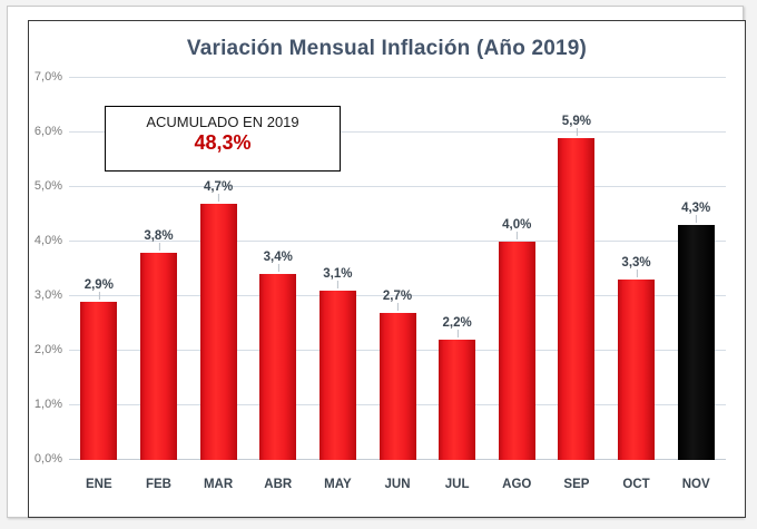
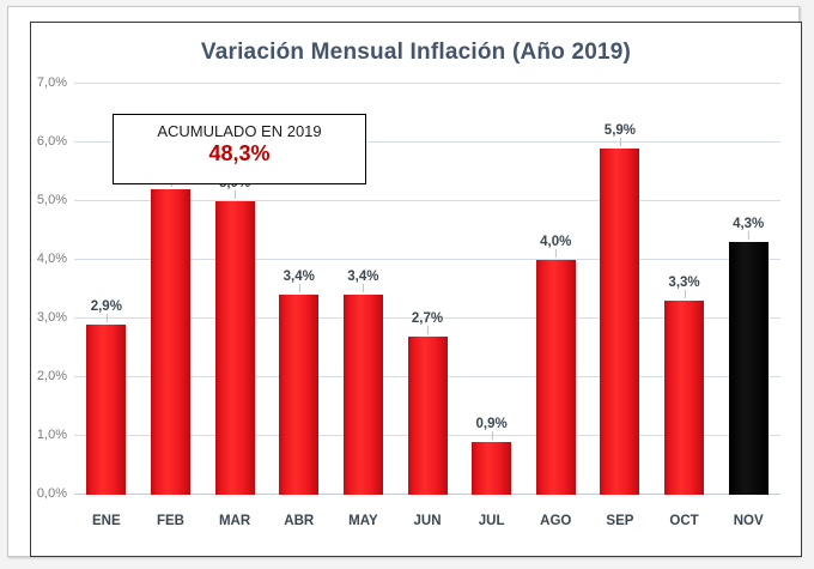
FEB: 3,8% -> 5,2%
MAR: 4,7% -> 5,0%
MAY: 3,1% -> 3,4%
JUL: 2,2% -> 0,9%
